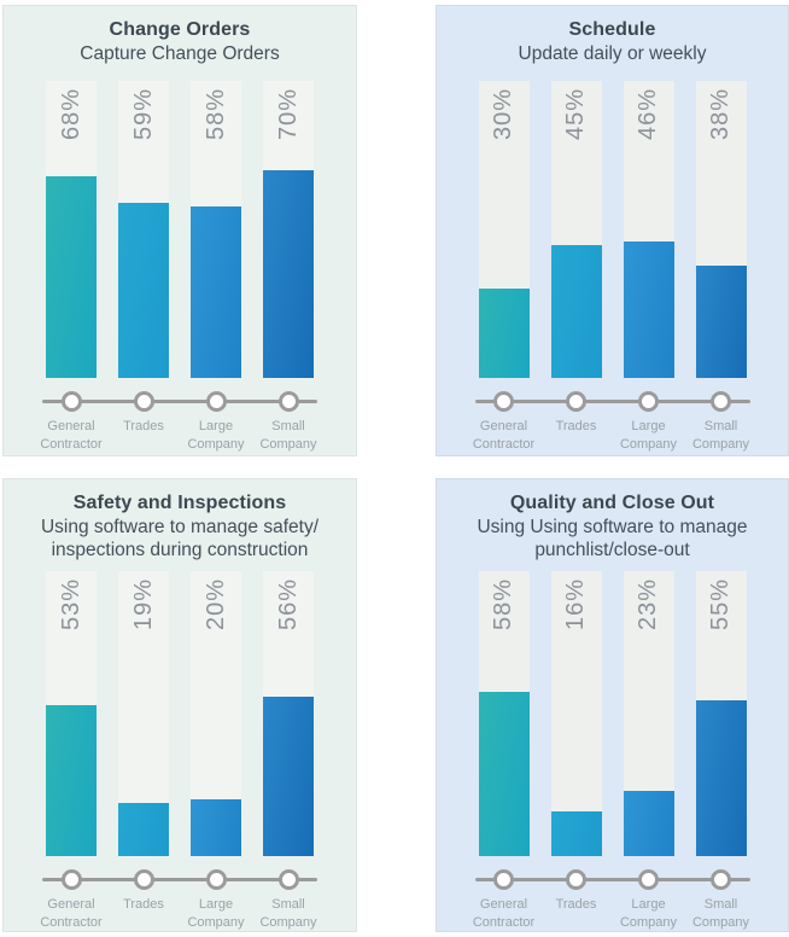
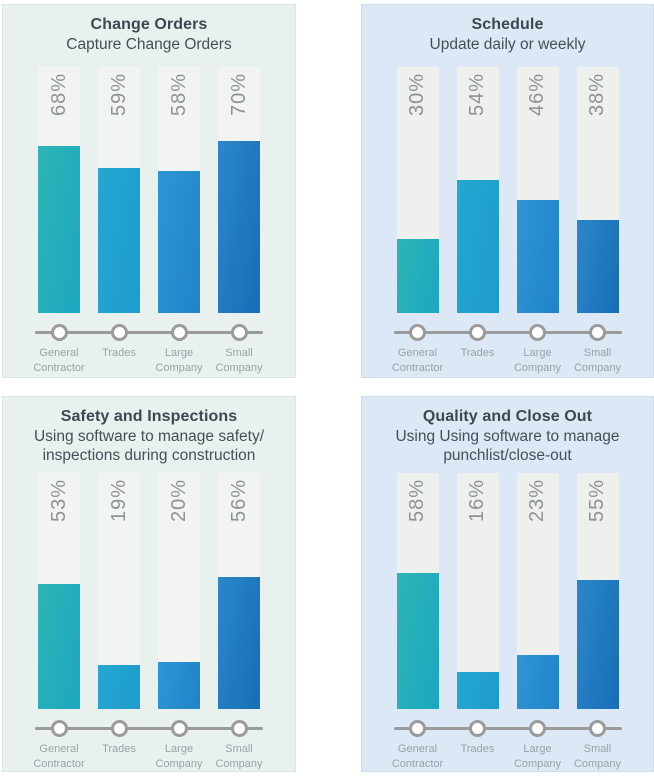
Schedule/Trades: 45% -> 54%
